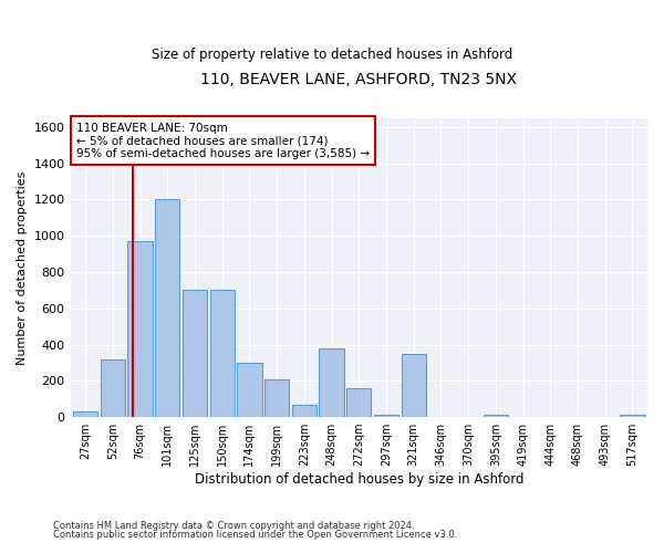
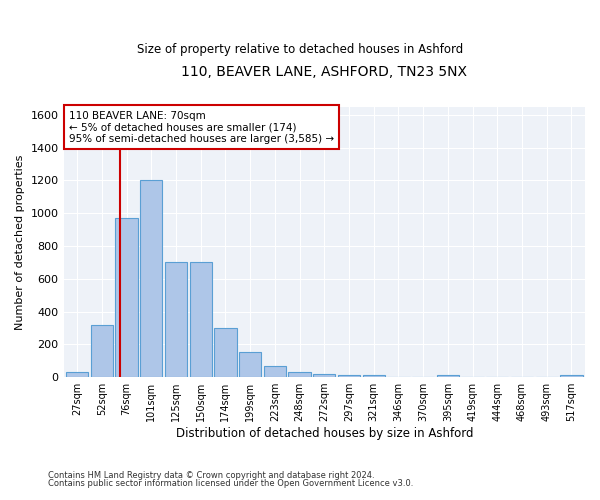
199sqm: 210 -> 150
248sqm: 380 -> 30
272sqm: 160 -> 20
321sqm: 350 -> 20
